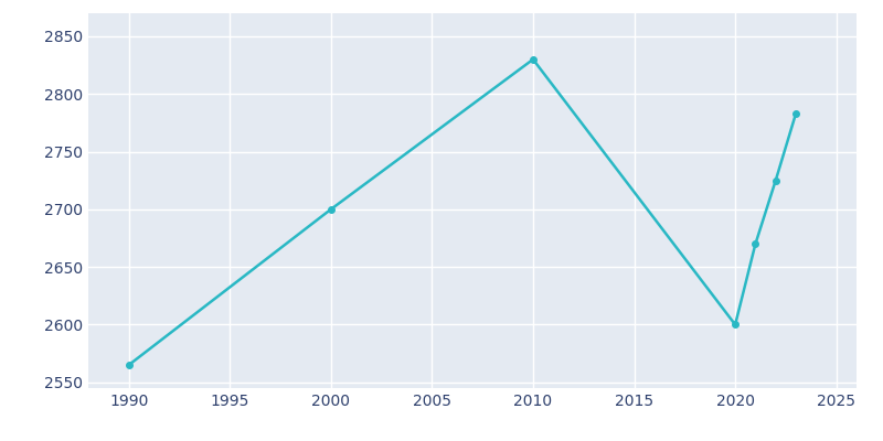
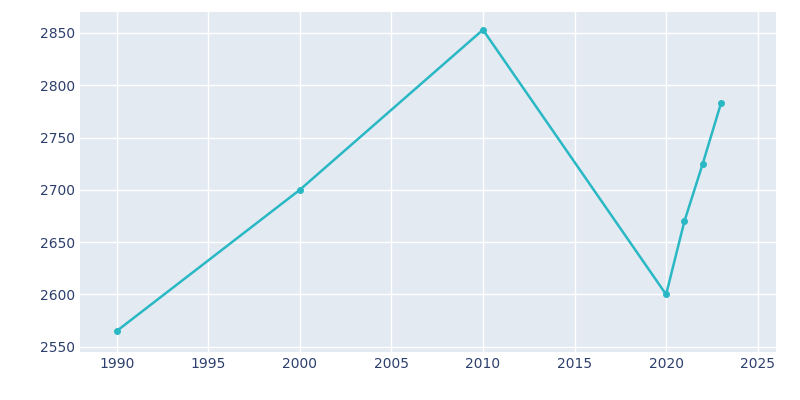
2010: 2830 -> 2853
